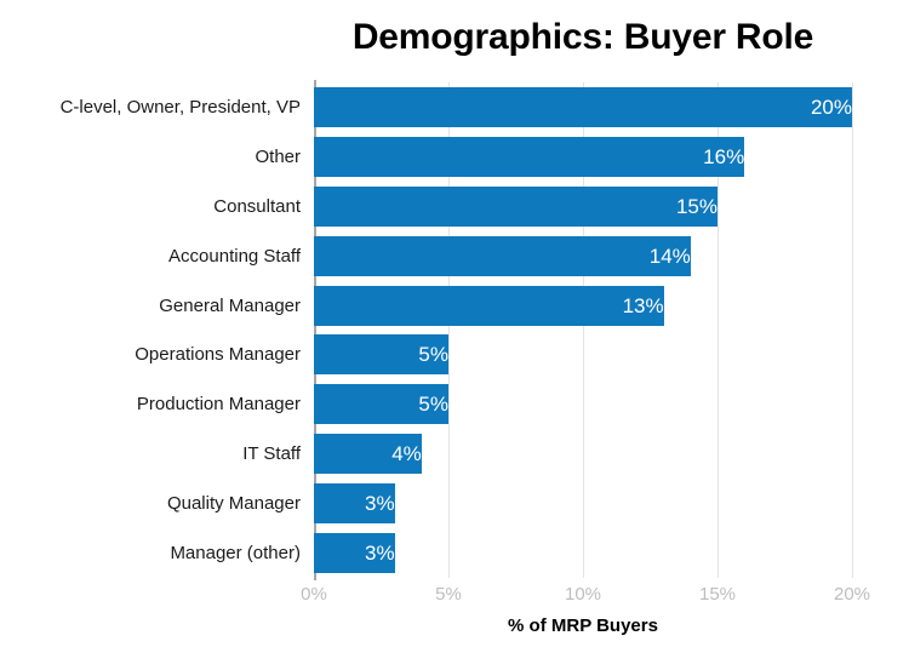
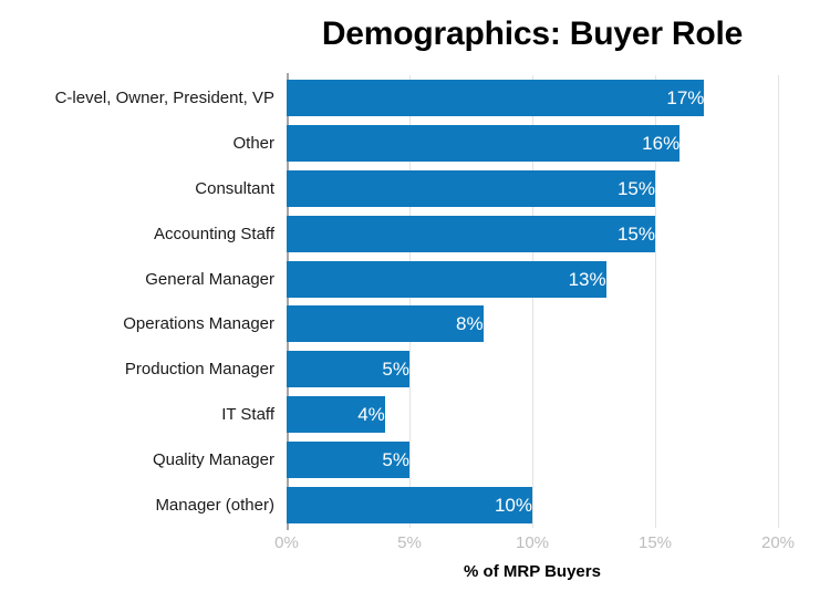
C-level, Owner, President, VP: 20% -> 17%
Accounting Staff: 14% -> 15%
Operations Manager: 5% -> 8%
Quality Manager: 3% -> 5%
Manager (other): 3% -> 10%
